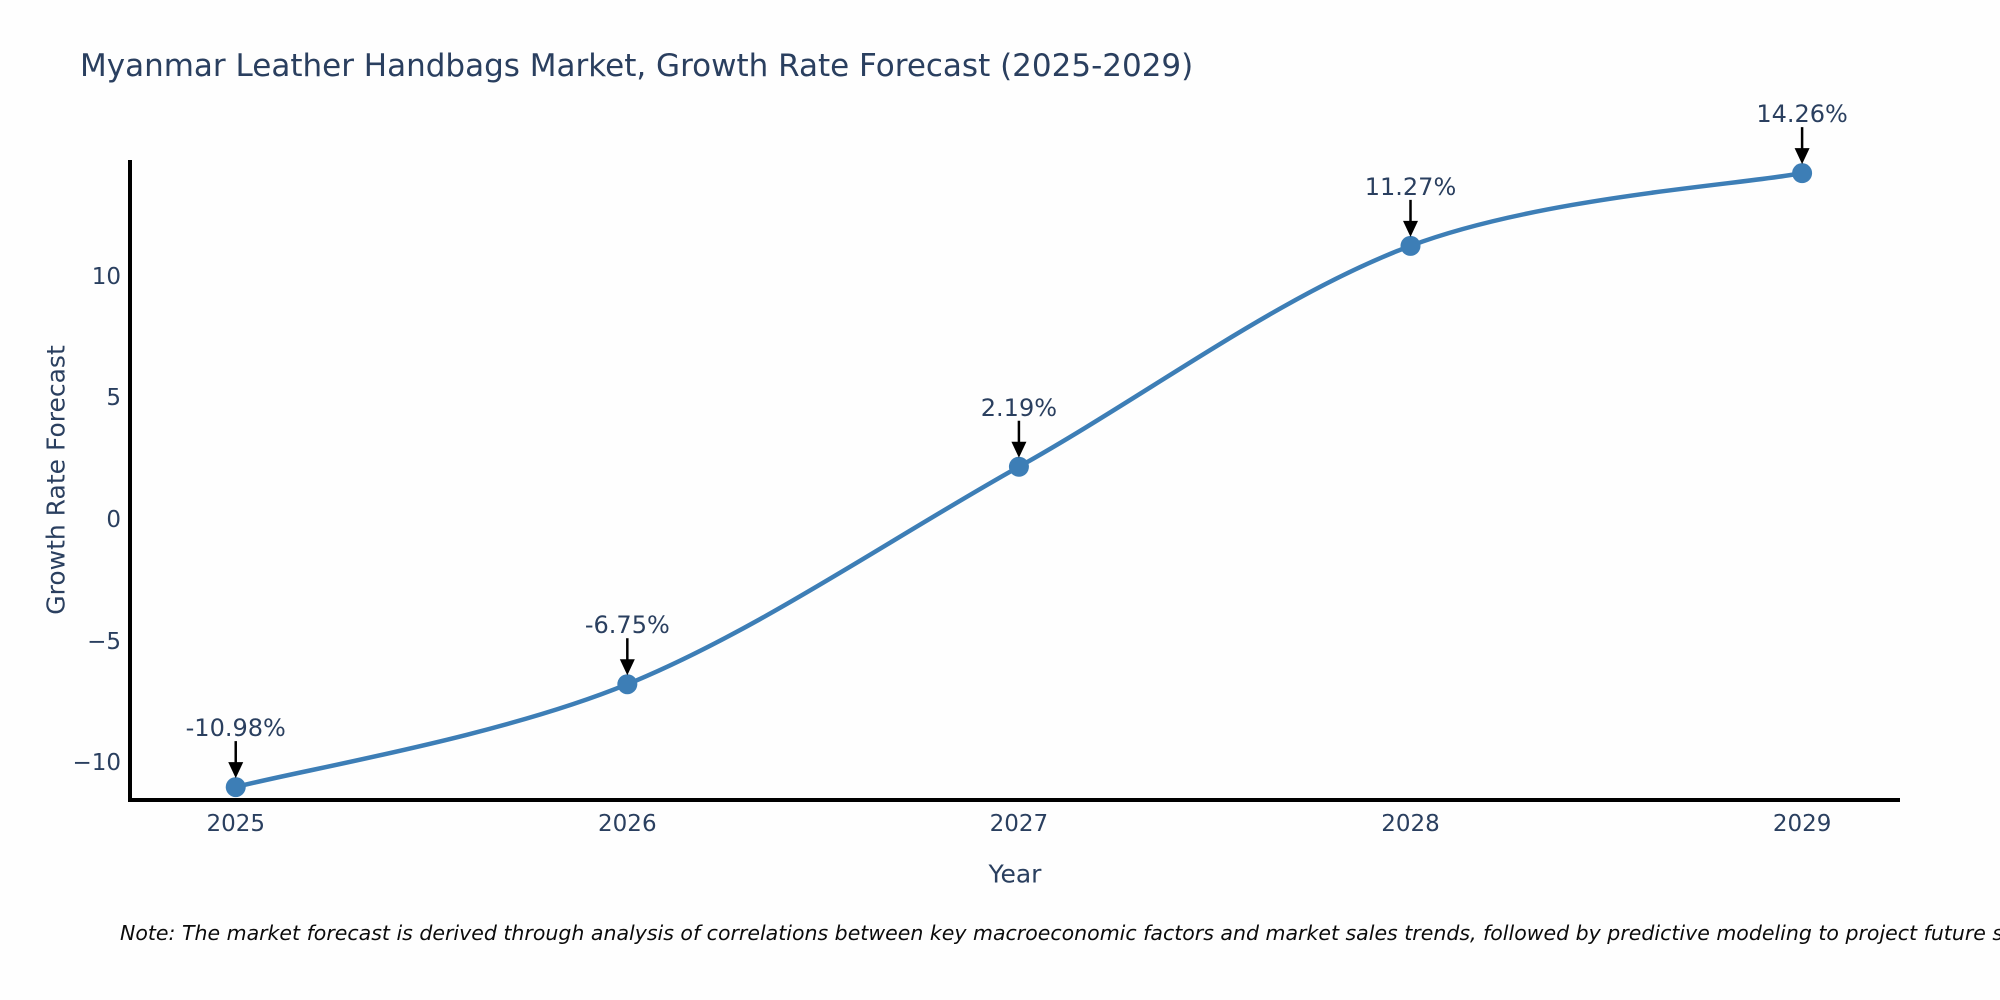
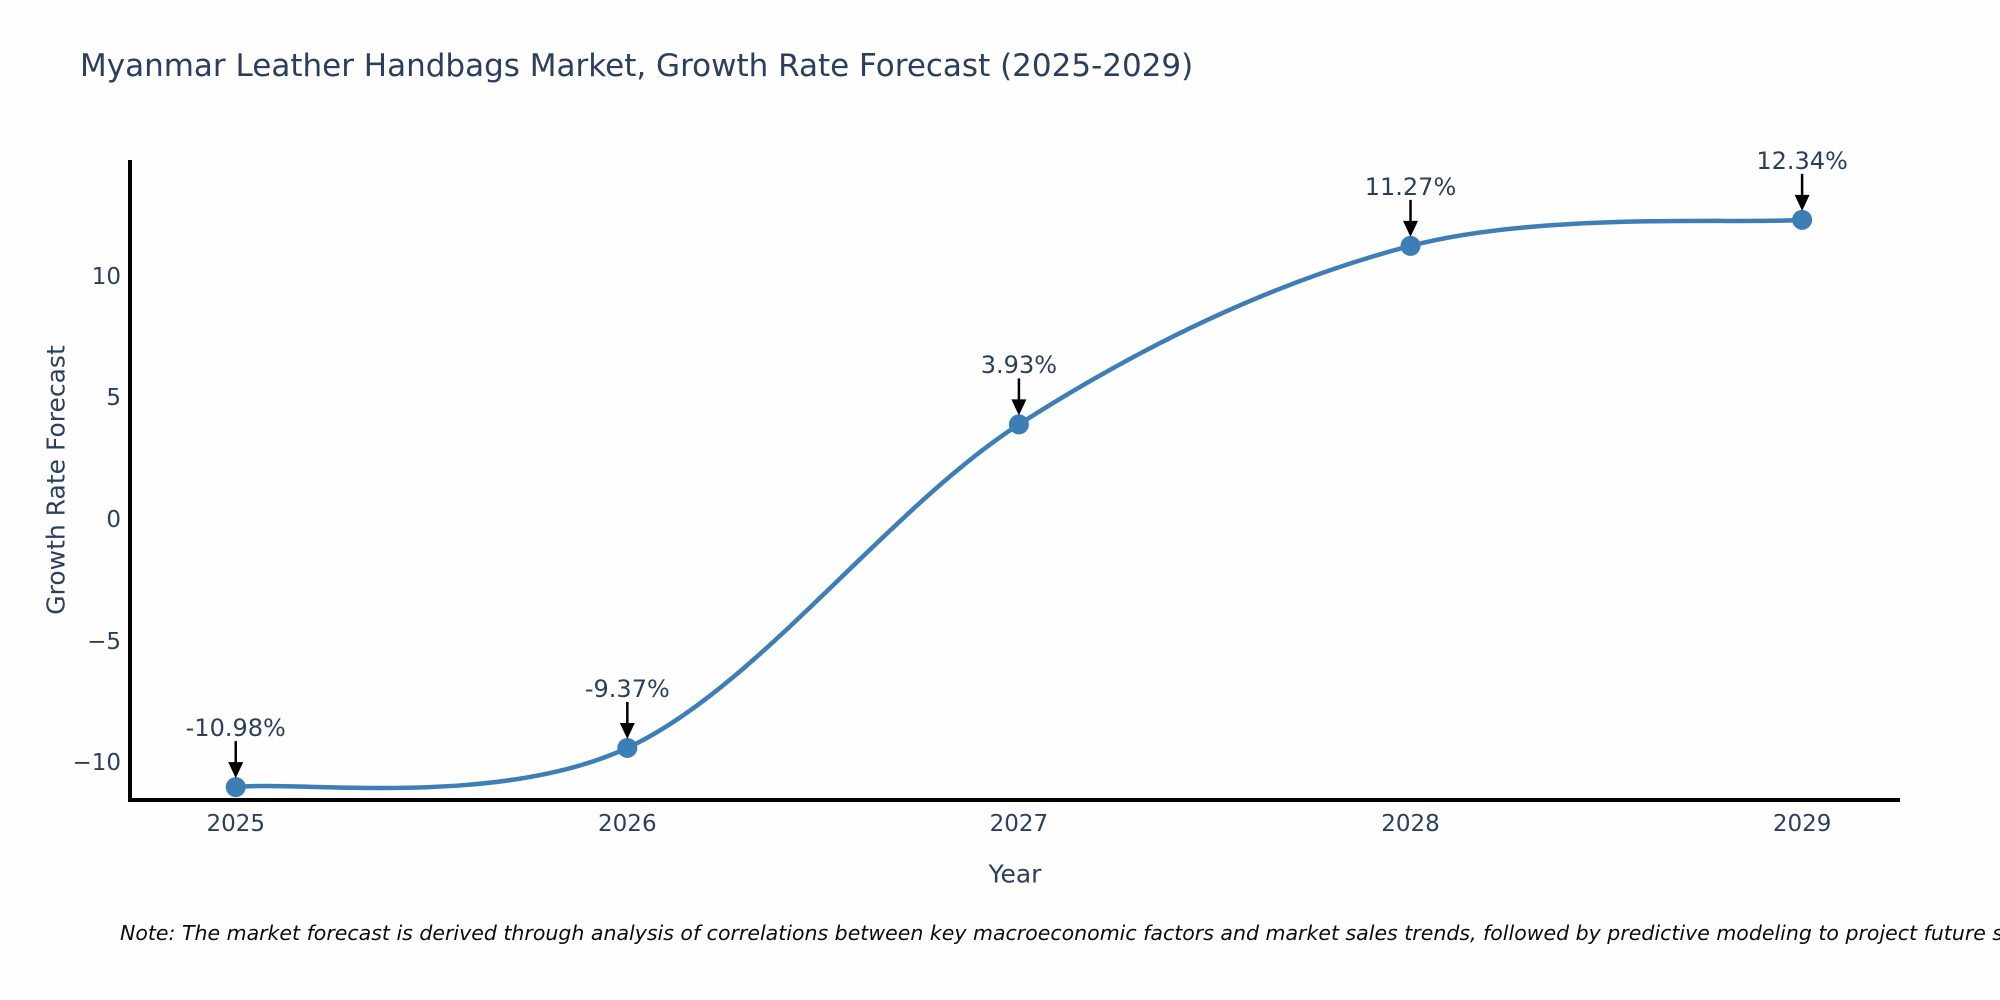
2026: -6.75% -> -9.37%
2027: 2.19% -> 3.93%
2029: 14.26% -> 12.34%
